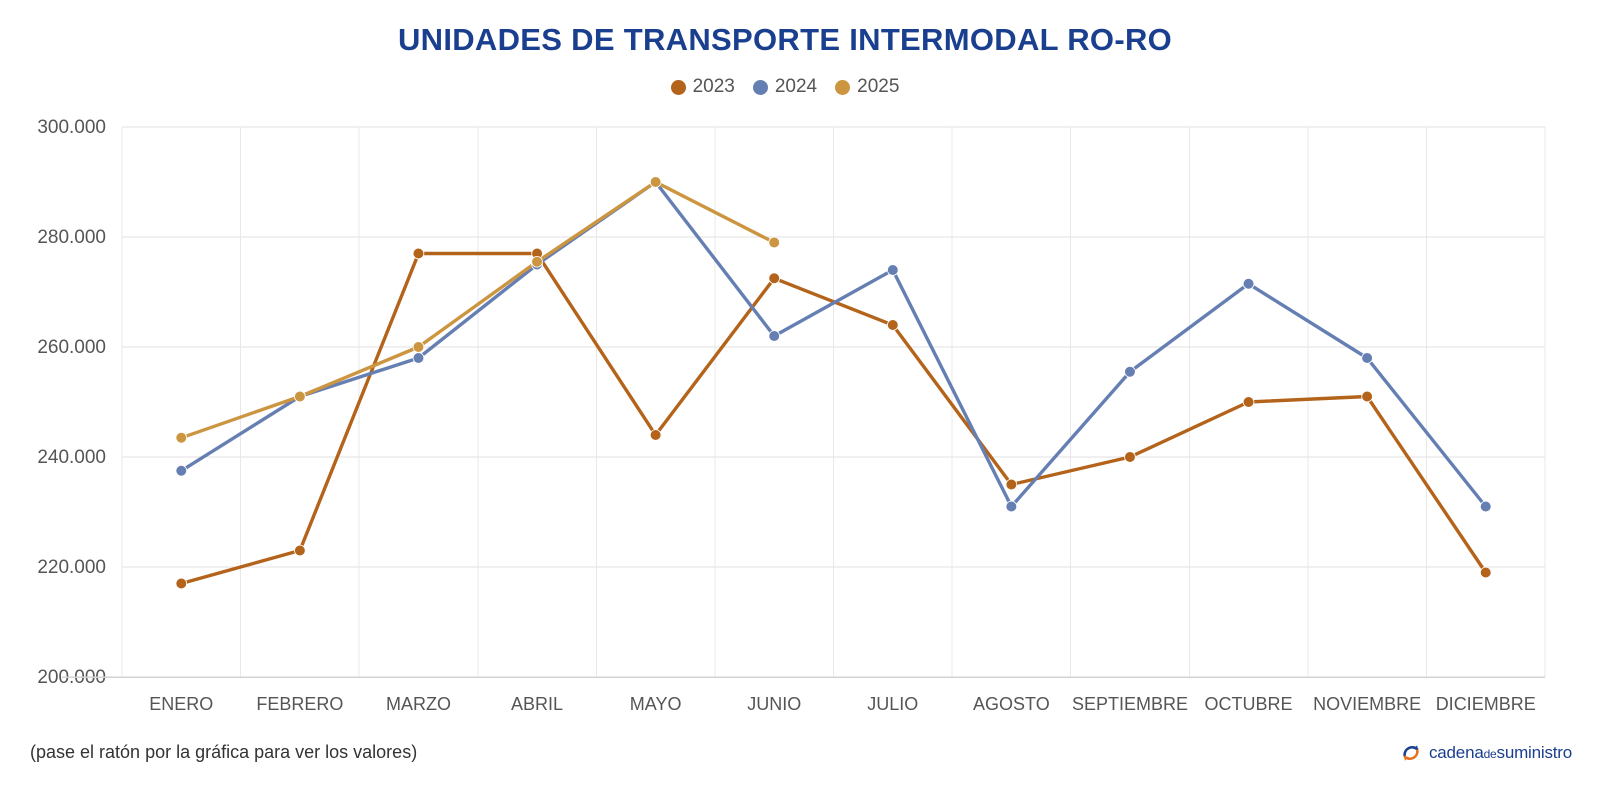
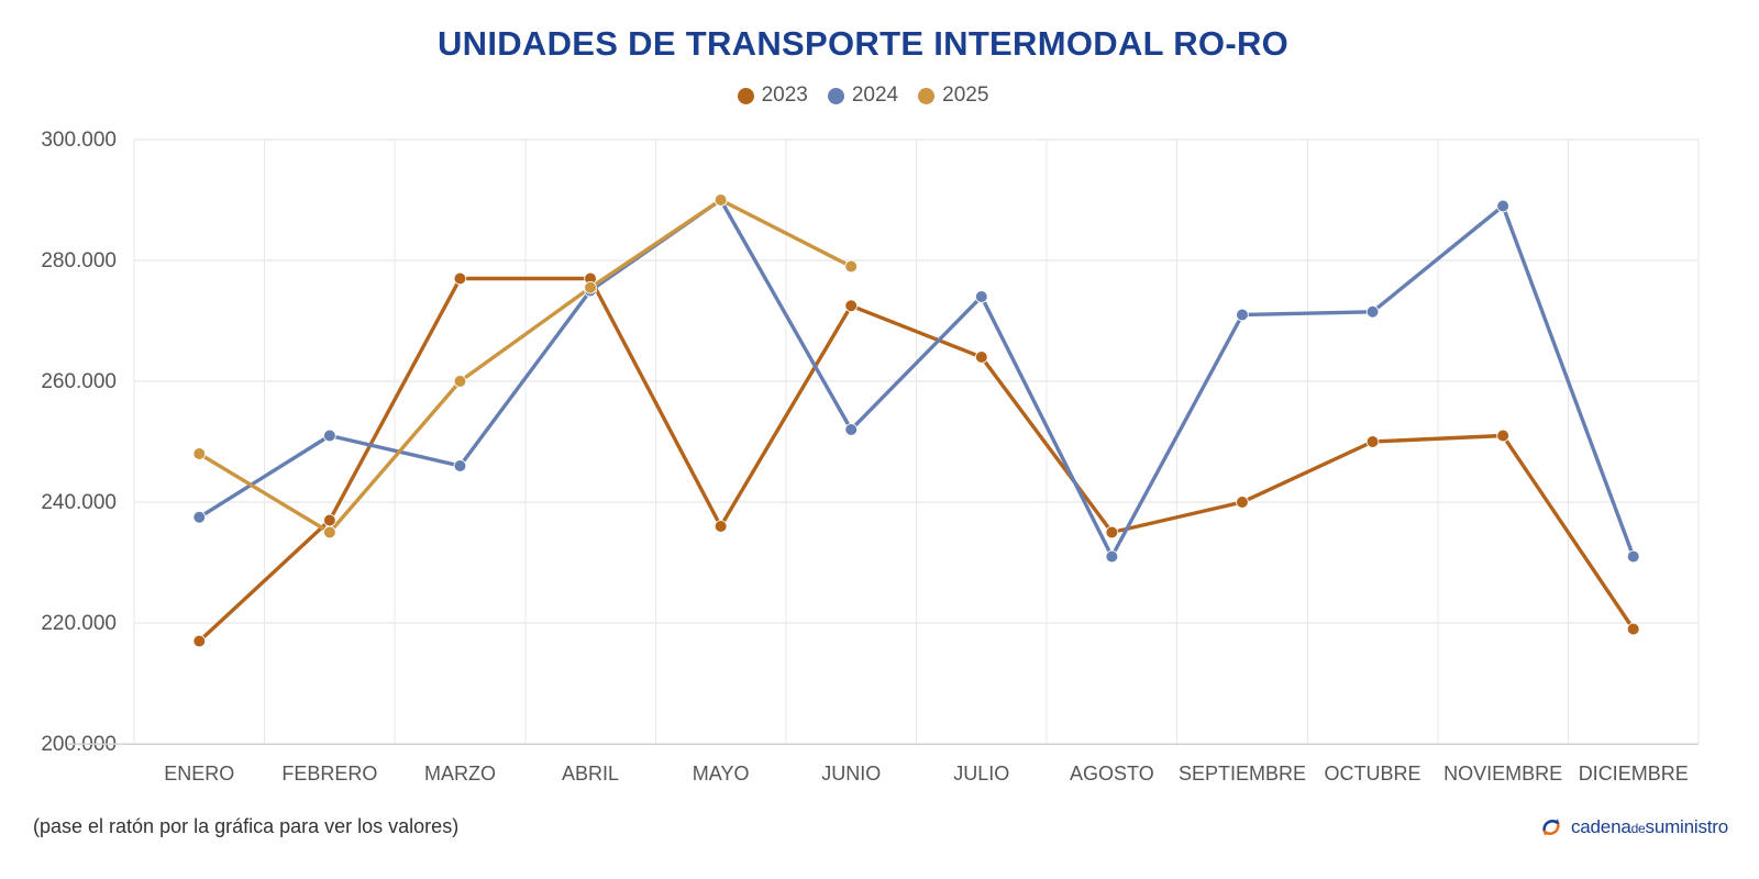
2025/ENERO: 244000 -> 248000
2023/FEBRERO: 223000 -> 237000
2025/FEBRERO: 251000 -> 235000
2024/MARZO: 258000 -> 246000
2023/MAYO: 244000 -> 236000
2024/JUNIO: 262000 -> 252000
2024/SEPTIEMBRE: 256000 -> 271000
2024/NOVIEMBRE: 258000 -> 289000
